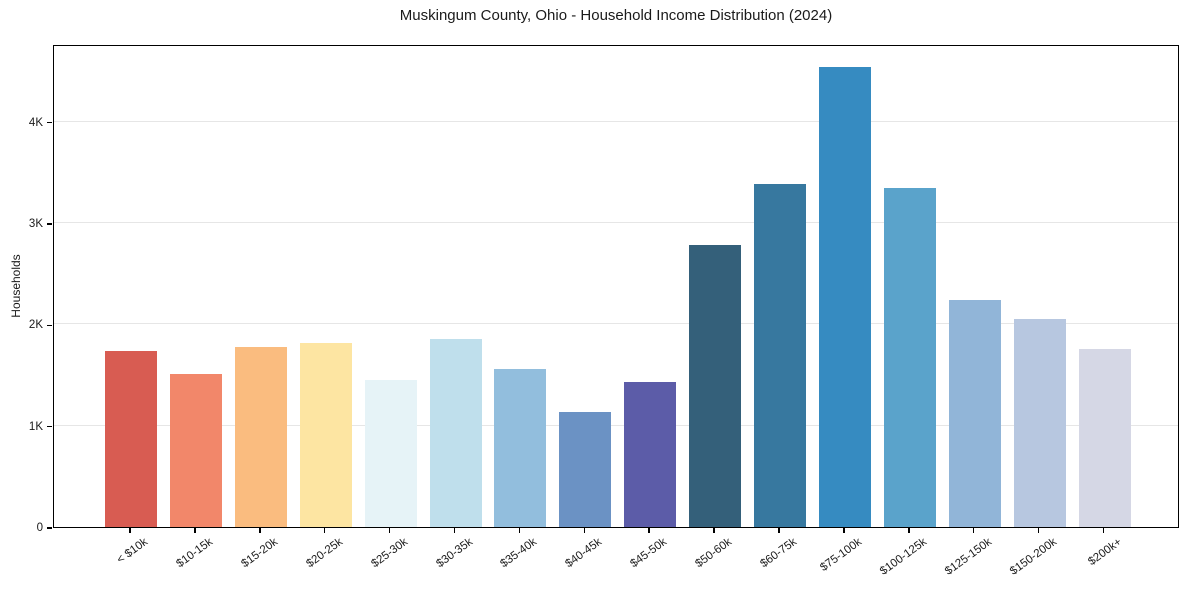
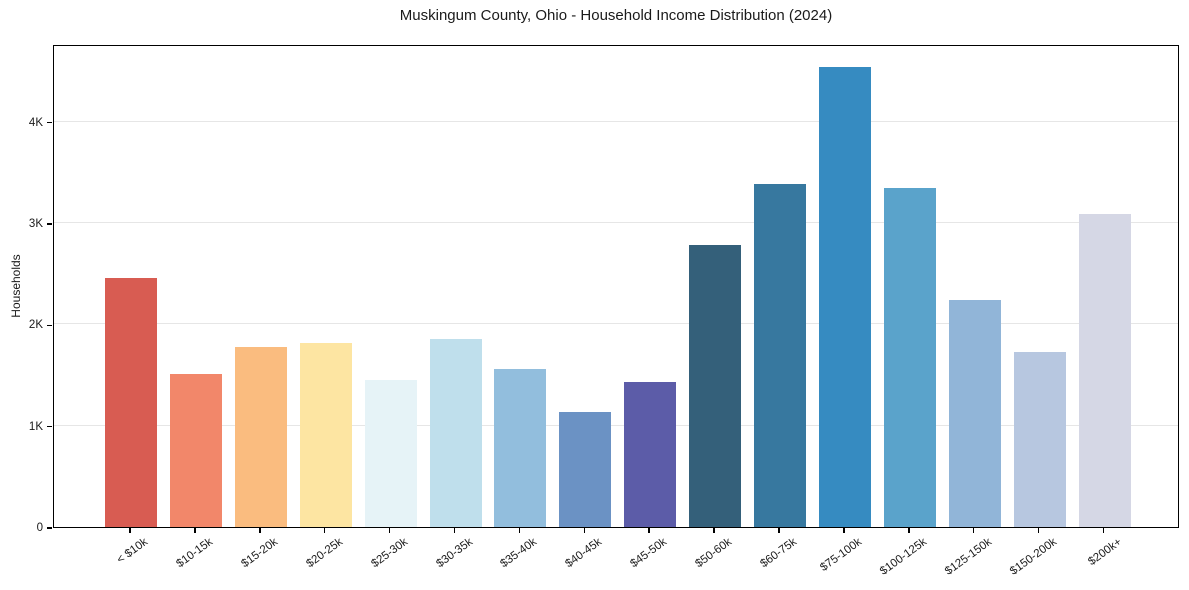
< $10k: 1.74K -> 2.46K
$150-200k: 2.05K -> 1.73K
$200k+: 1.76K -> 3.09K
